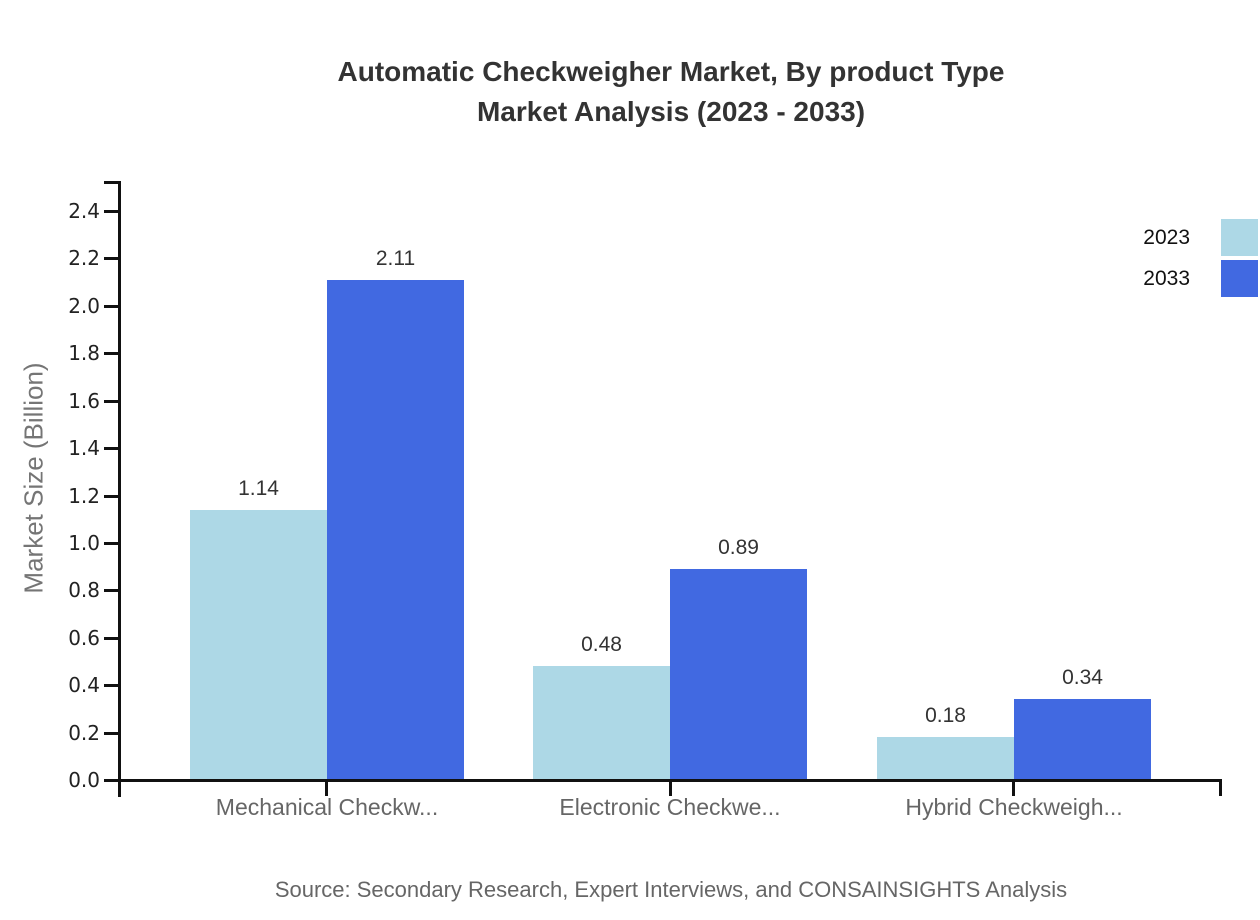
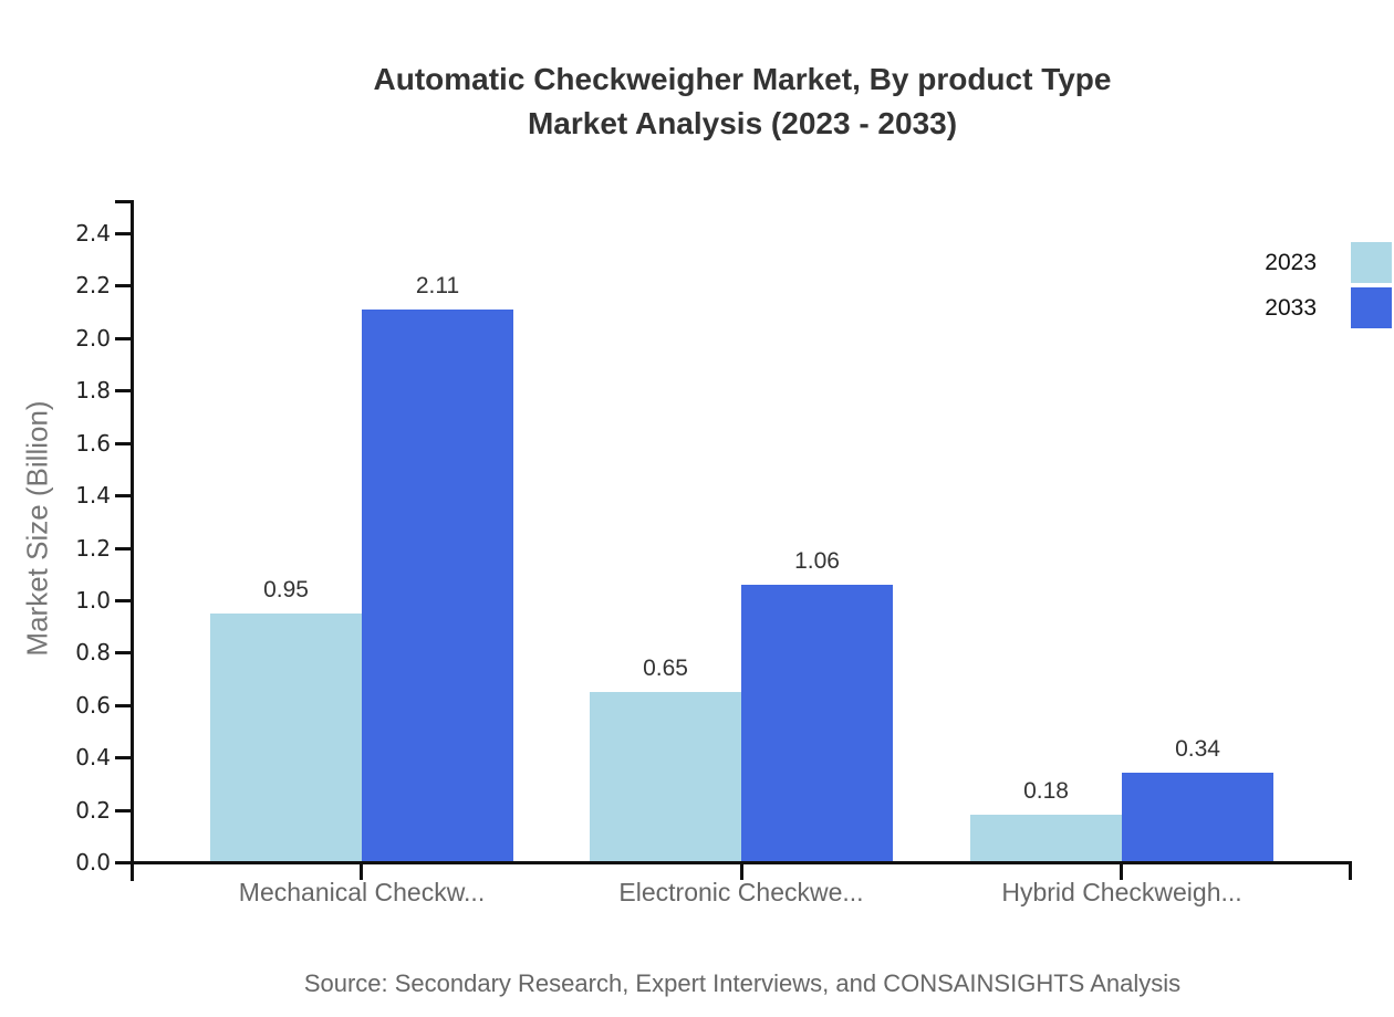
2023/Mechanical Checkw...: 1.14 -> 0.95
2023/Electronic Checkwe...: 0.48 -> 0.65
2033/Electronic Checkwe...: 0.89 -> 1.06
